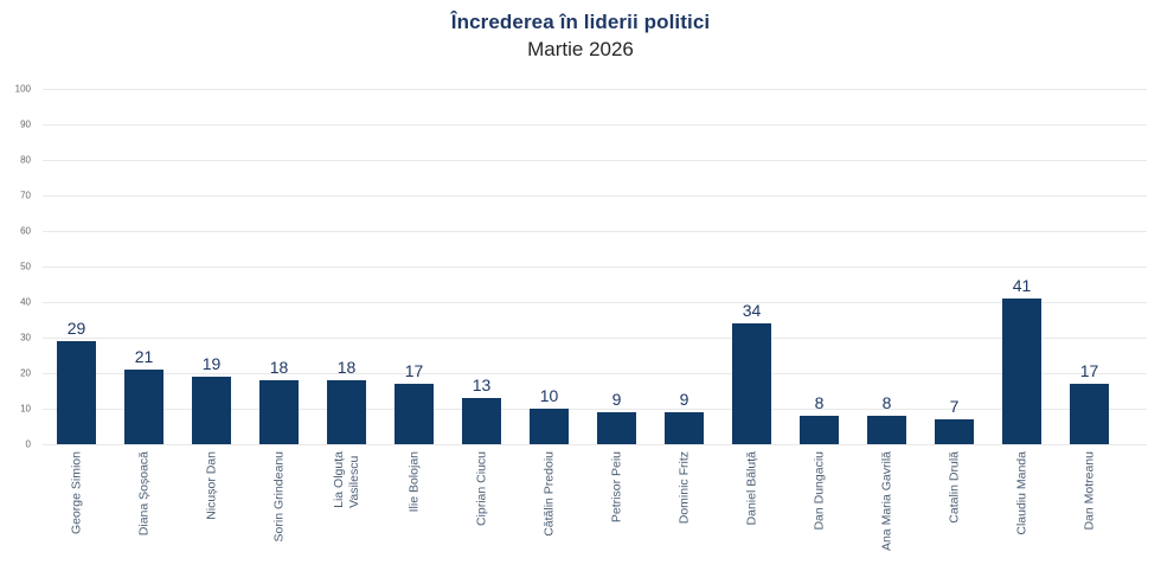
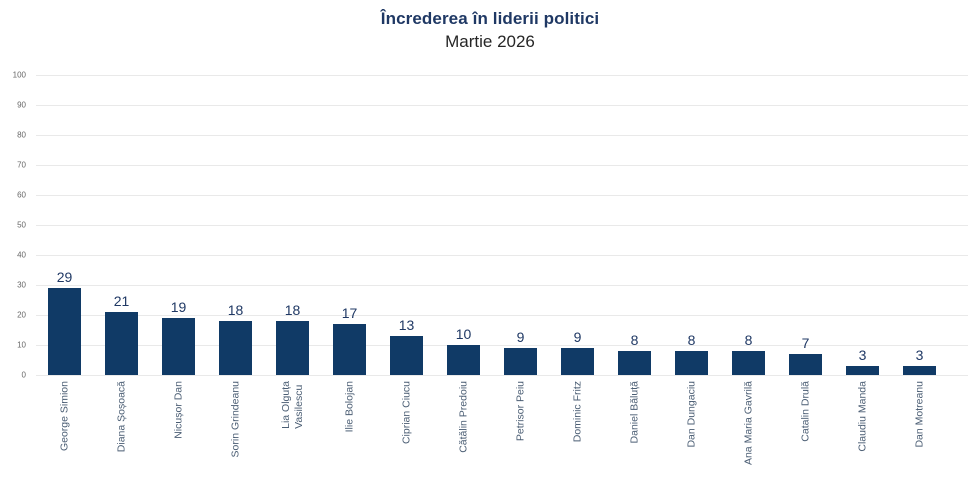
Daniel Băluță: 34 -> 8
Claudiu Manda: 41 -> 3
Dan Motreanu: 17 -> 3
